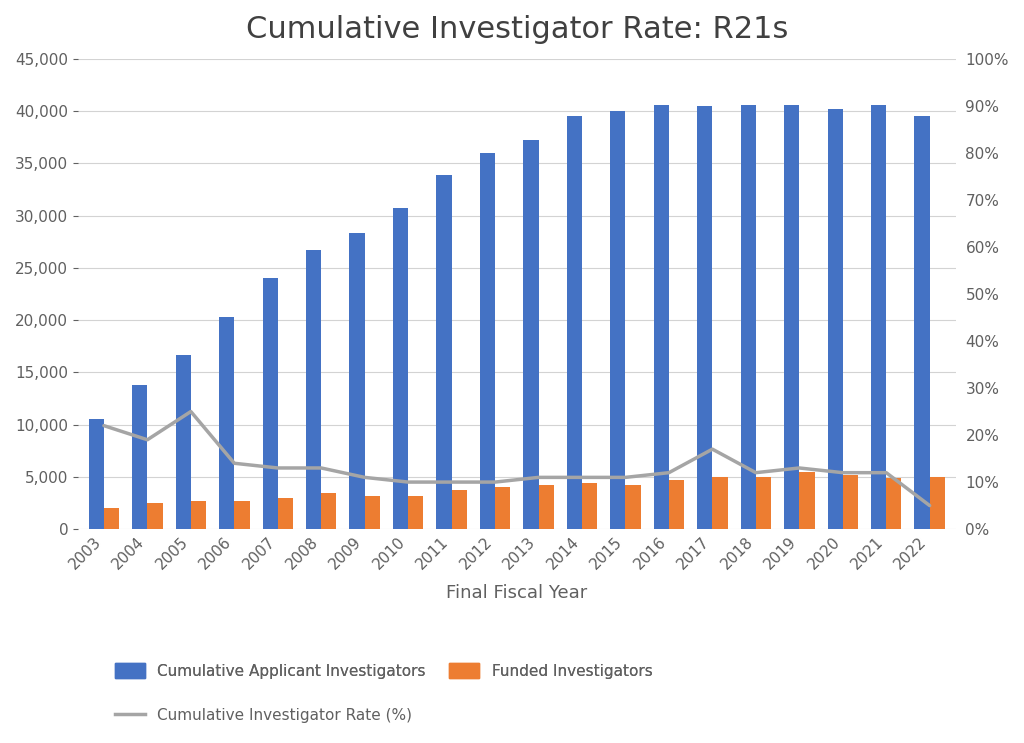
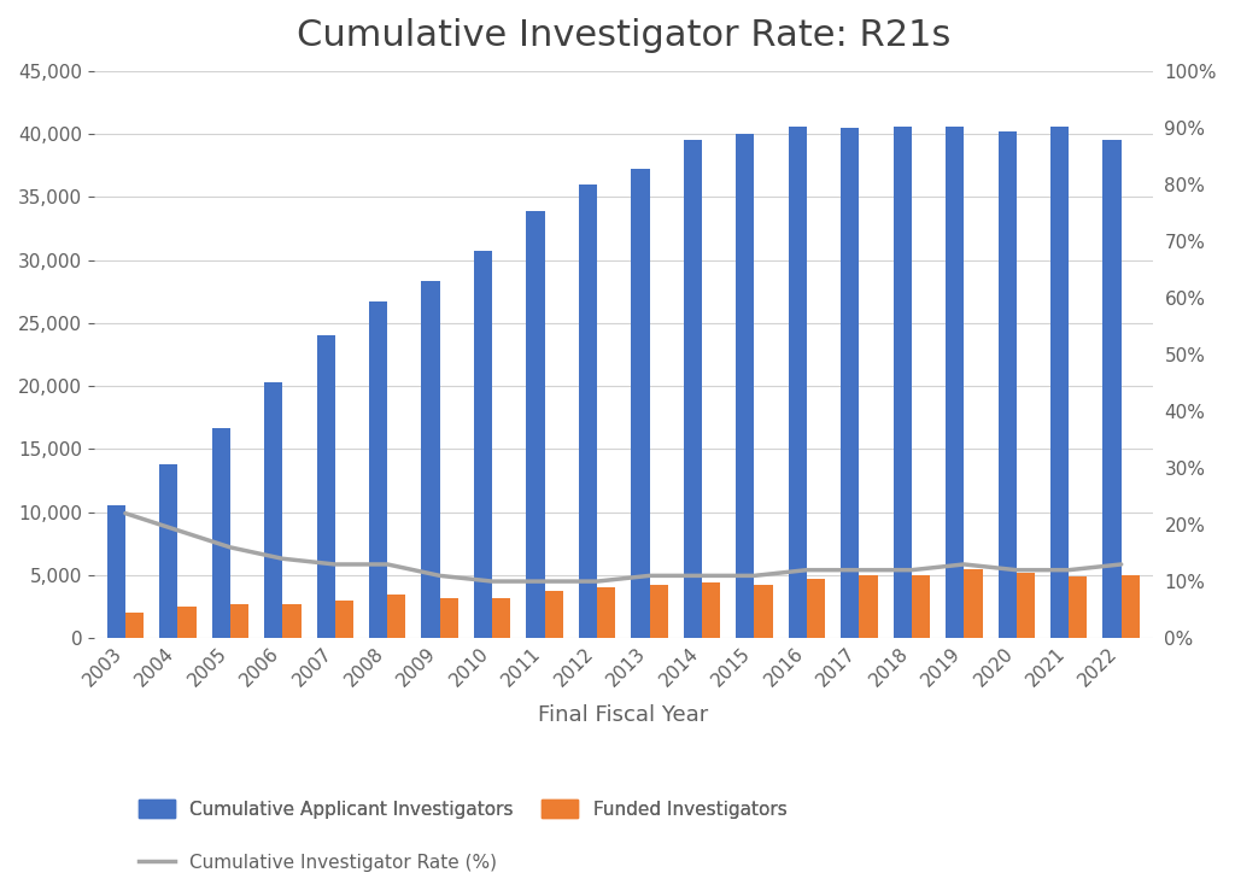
Cumulative Investigator Rate (%)/2005: 25% -> 16%
Cumulative Investigator Rate (%)/2017: 17% -> 12%
Cumulative Investigator Rate (%)/2022: 5% -> 13%
